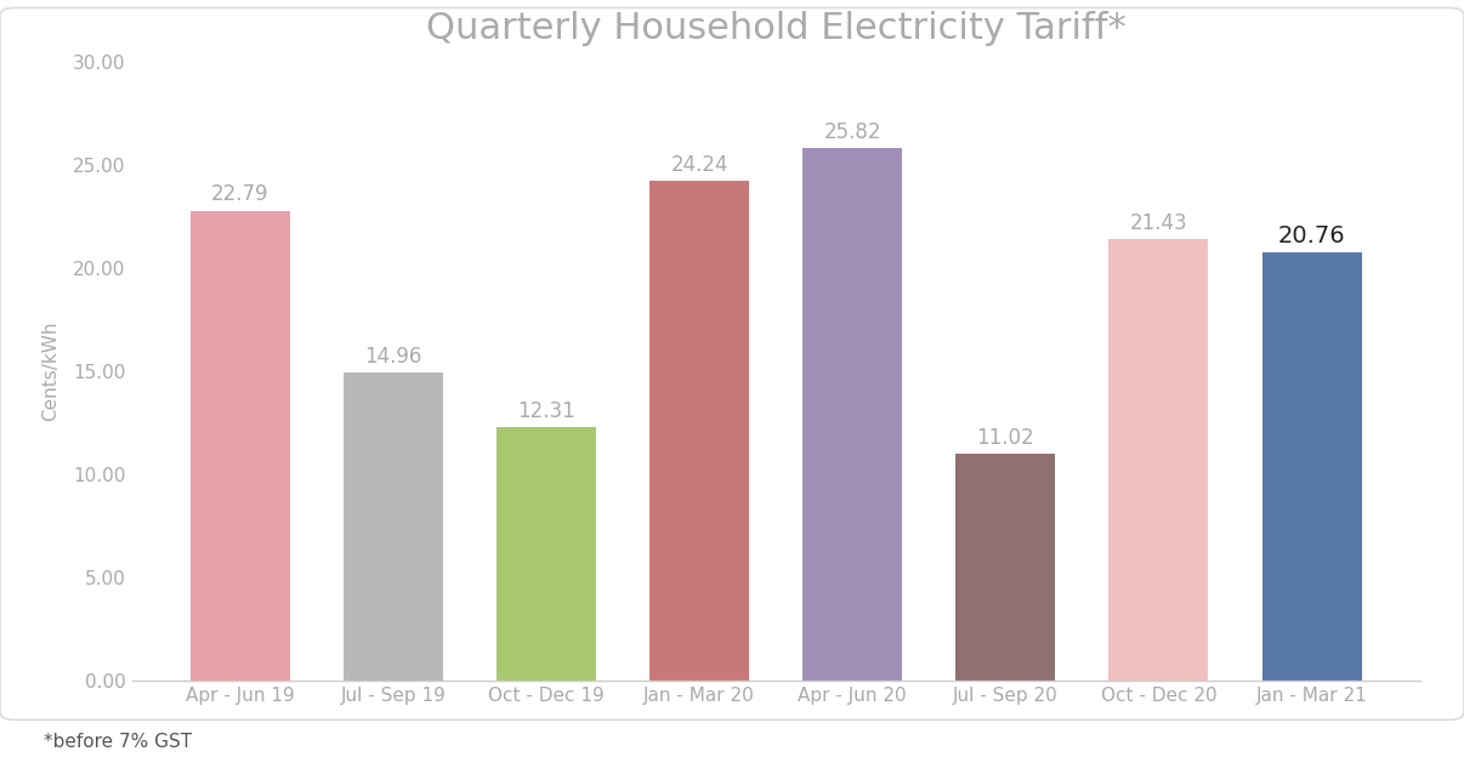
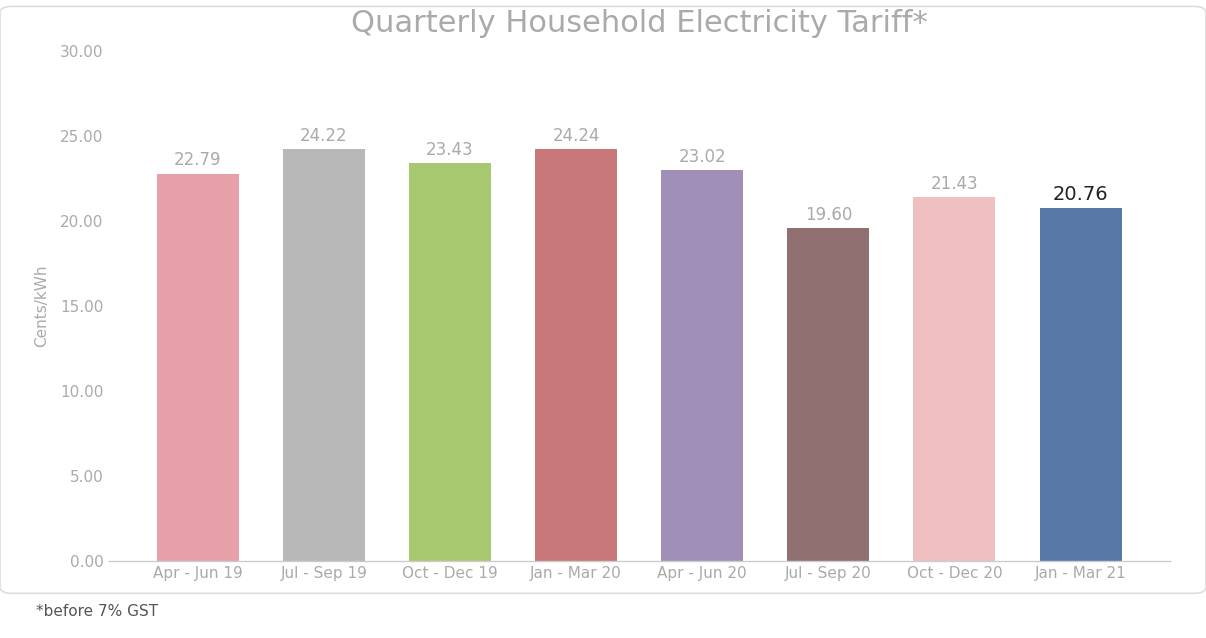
Jul - Sep 19: 14.96 -> 24.22
Oct - Dec 19: 12.31 -> 23.43
Apr - Jun 20: 25.82 -> 23.02
Jul - Sep 20: 11.02 -> 19.60
